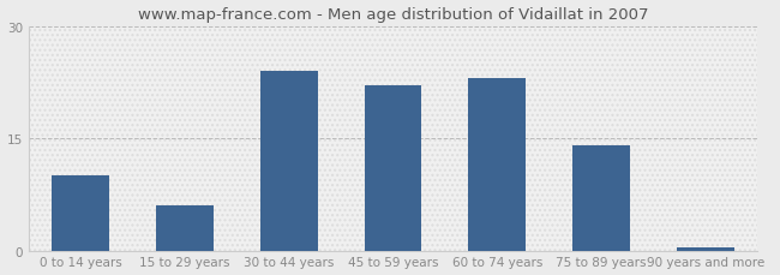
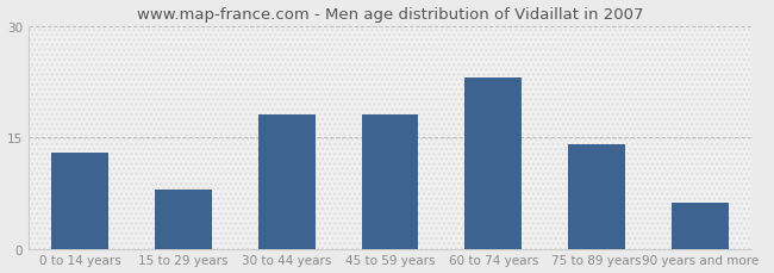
0 to 14 years: 10.0 -> 13.0
15 to 29 years: 6.0 -> 8.0
30 to 44 years: 24.0 -> 18.0
45 to 59 years: 22.0 -> 18.0
90 years and more: 0.4 -> 6.2
